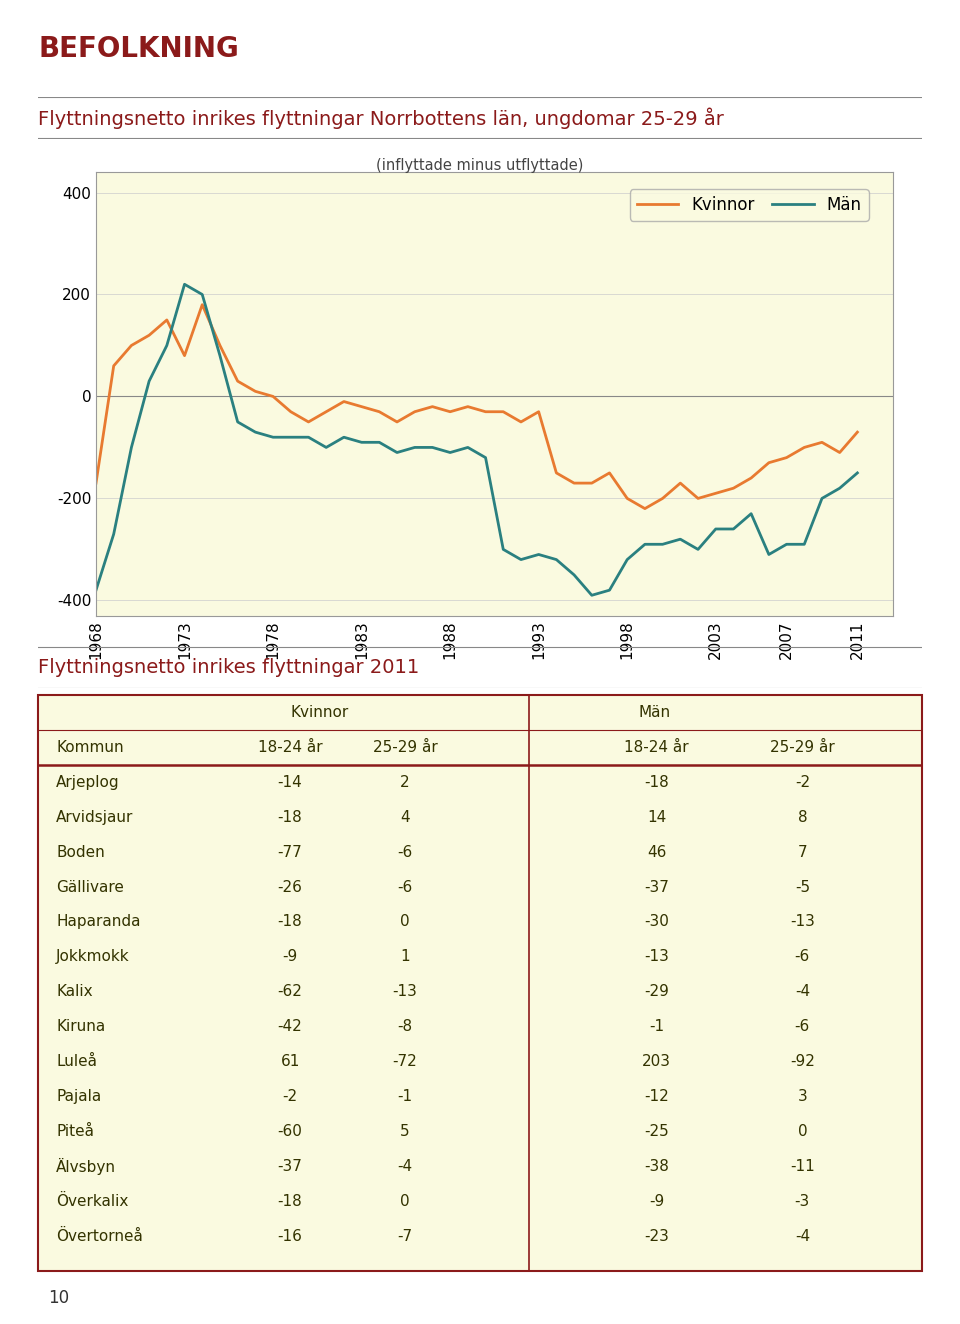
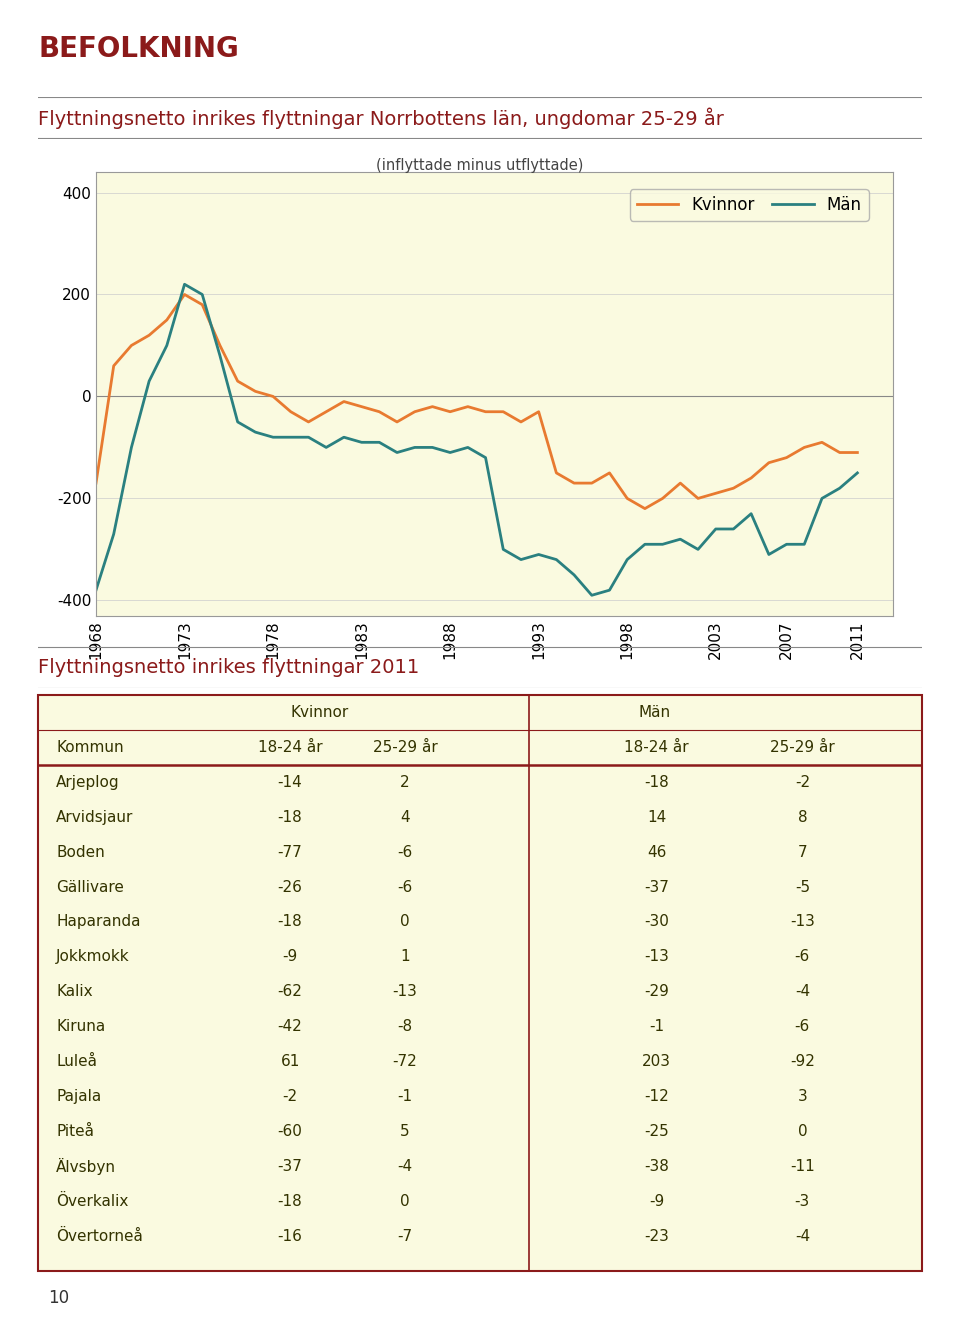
Kvinnor/1973: 80 -> 200
Kvinnor/2011: -70 -> -110
